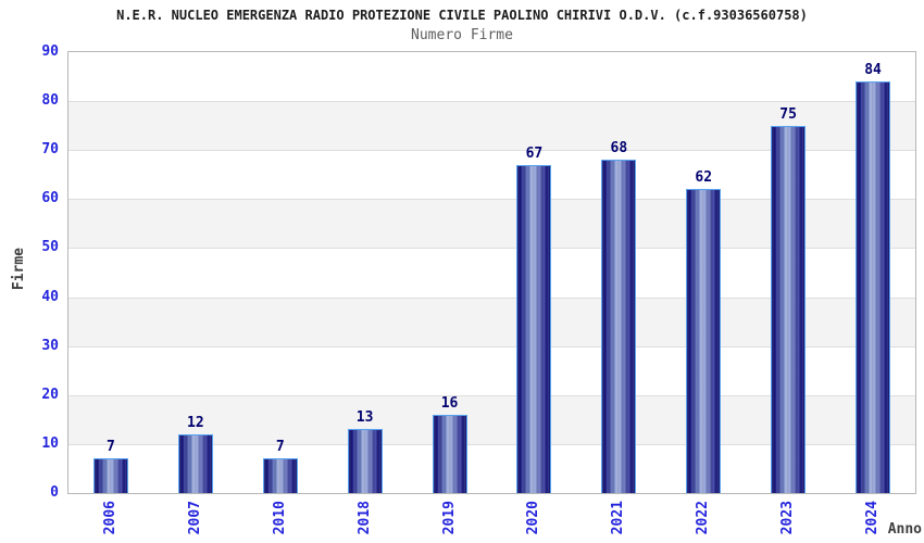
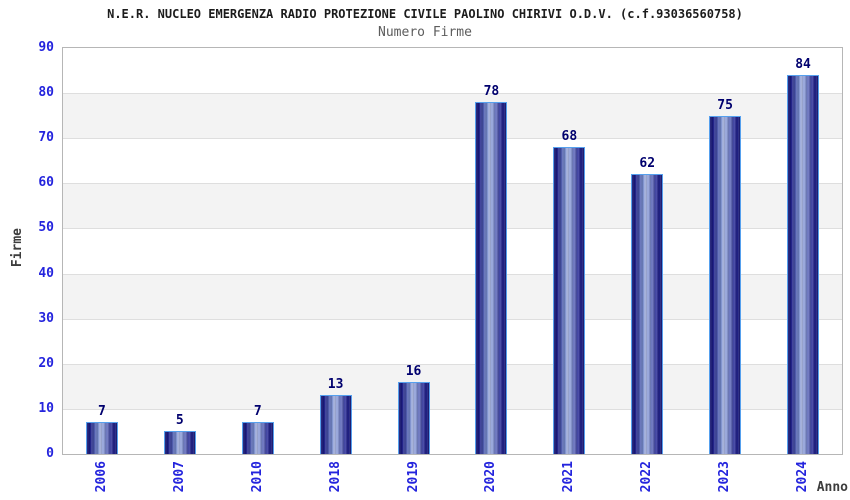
2007: 12 -> 5
2020: 67 -> 78
